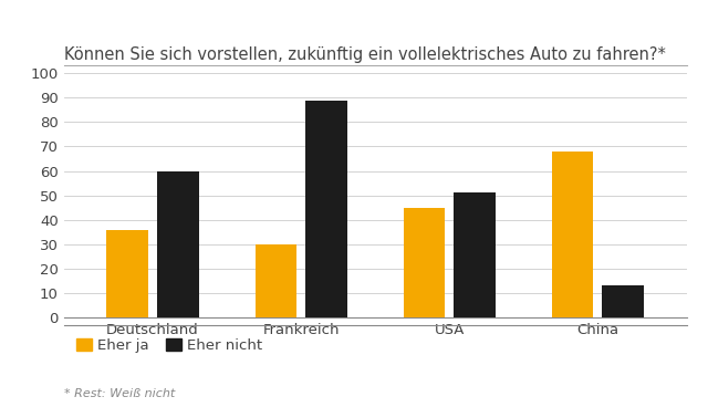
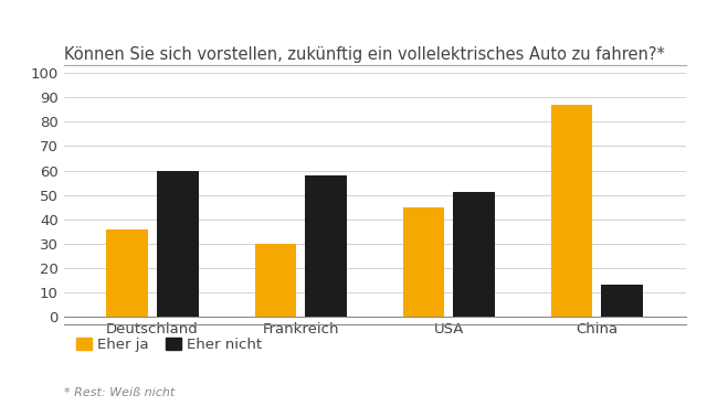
Eher nicht/Frankreich: 89 -> 58
Eher ja/China: 68 -> 87
